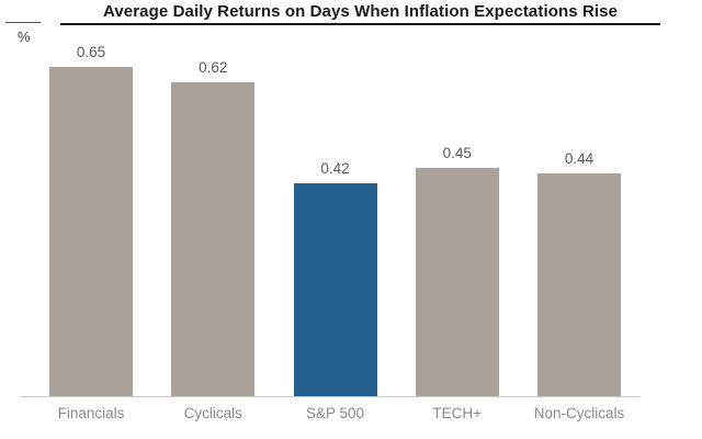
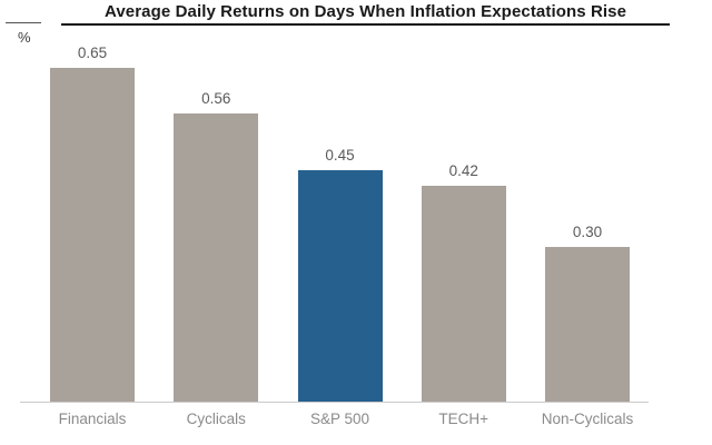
Cyclicals: 0.62 -> 0.56
S&P 500: 0.42 -> 0.45
TECH+: 0.45 -> 0.42
Non-Cyclicals: 0.44 -> 0.30
